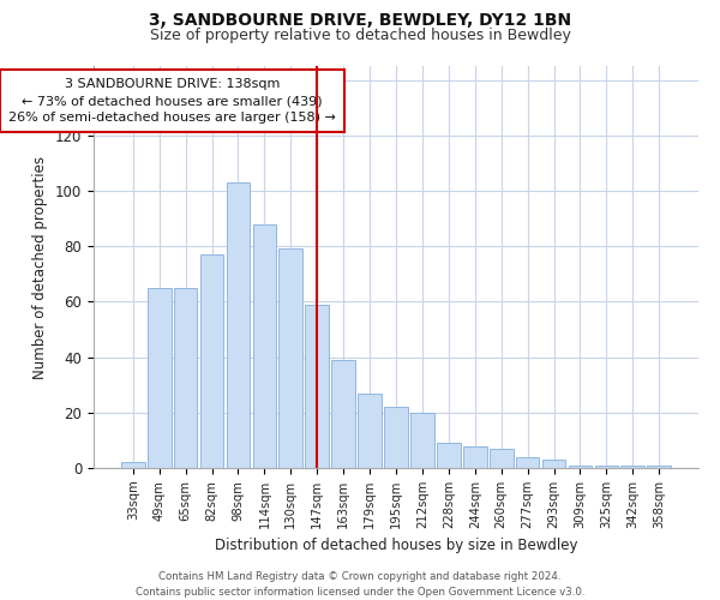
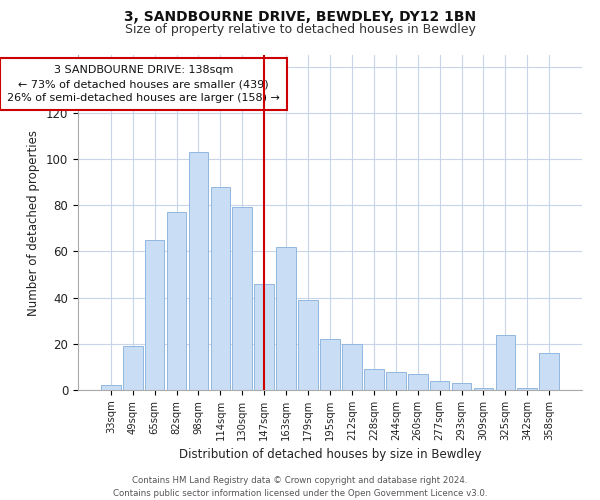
49sqm: 65 -> 19
147sqm: 59 -> 46
163sqm: 39 -> 62
179sqm: 27 -> 39
325sqm: 1 -> 24
358sqm: 1 -> 16
